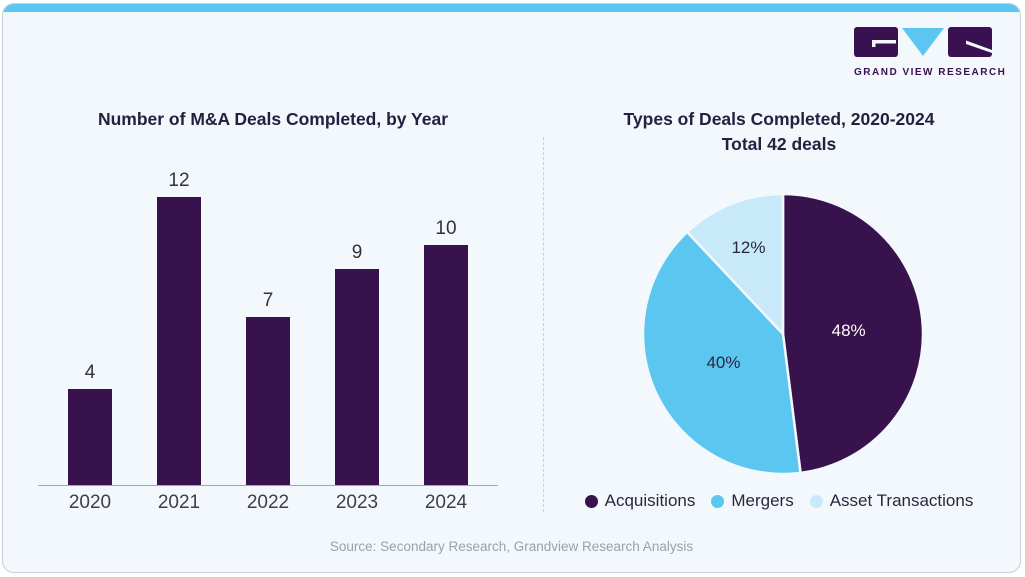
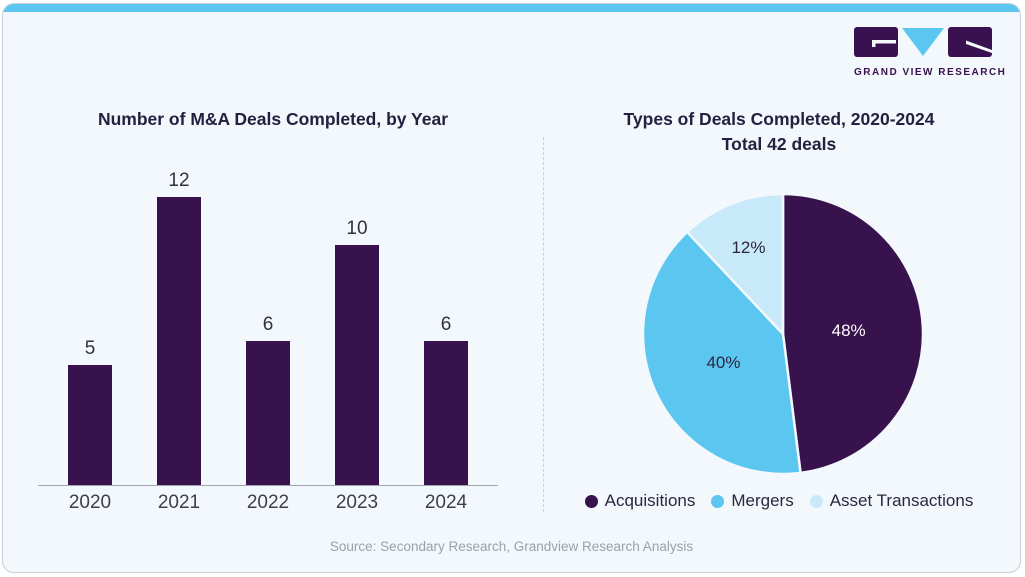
Number of M&A Deals Completed, by Year/2020: 4 -> 5
Number of M&A Deals Completed, by Year/2022: 7 -> 6
Number of M&A Deals Completed, by Year/2023: 9 -> 10
Number of M&A Deals Completed, by Year/2024: 10 -> 6
